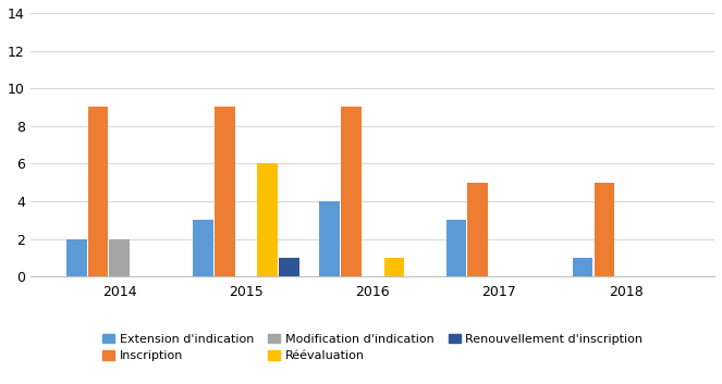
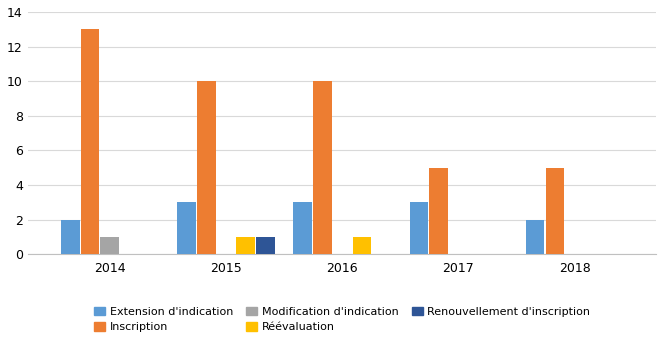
Inscription/2014: 9 -> 13
Modification d'indication/2014: 2 -> 1
Inscription/2015: 9 -> 10
Réévaluation/2015: 6 -> 1
Extension d'indication/2016: 4 -> 3
Inscription/2016: 9 -> 10
Extension d'indication/2018: 1 -> 2
